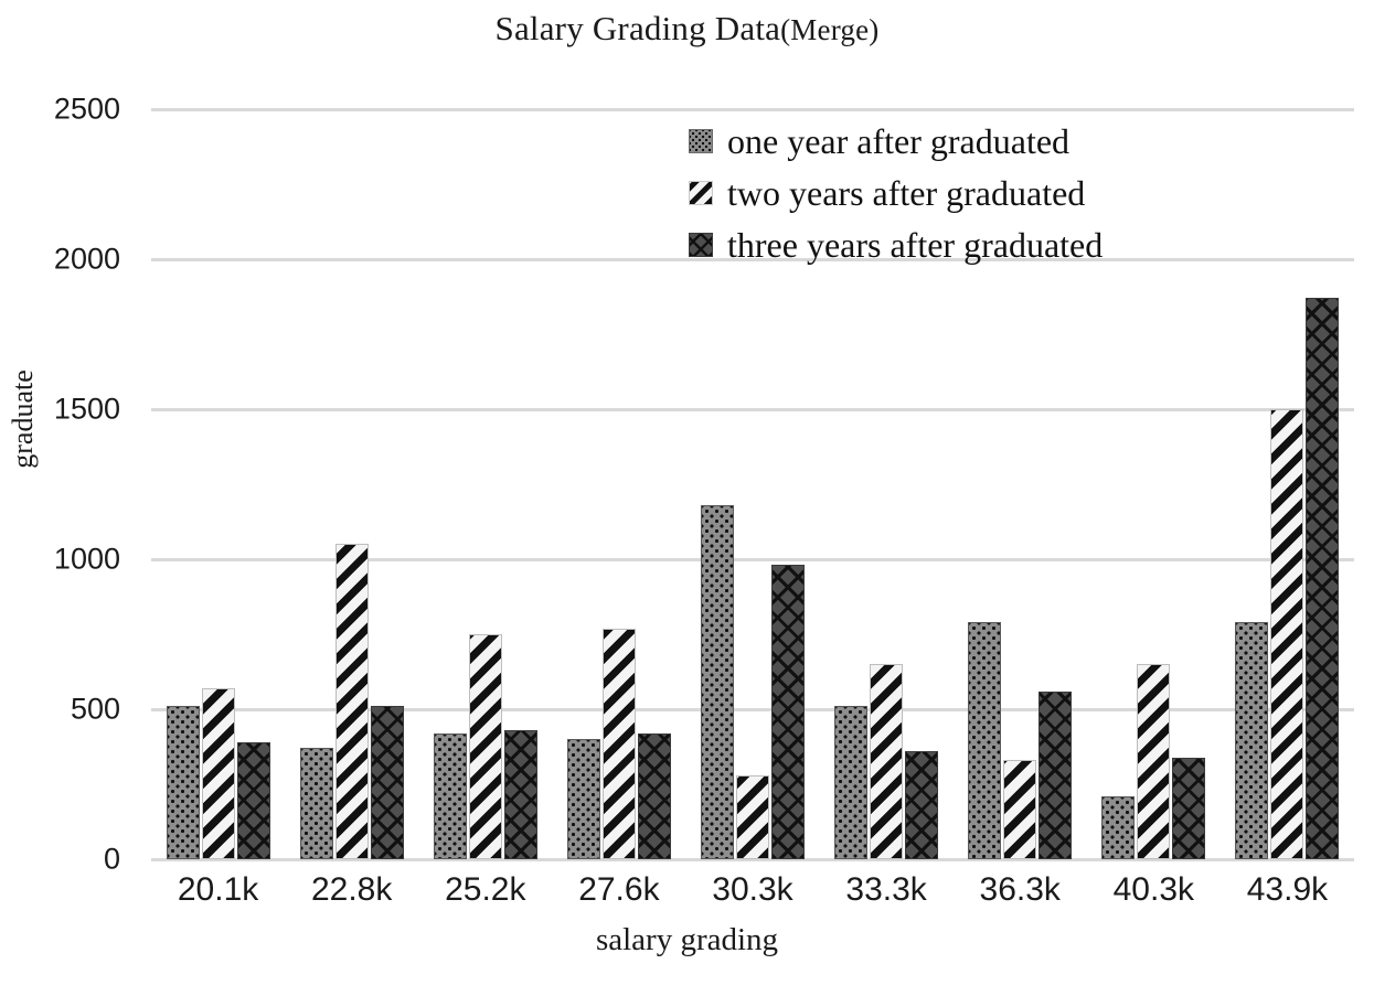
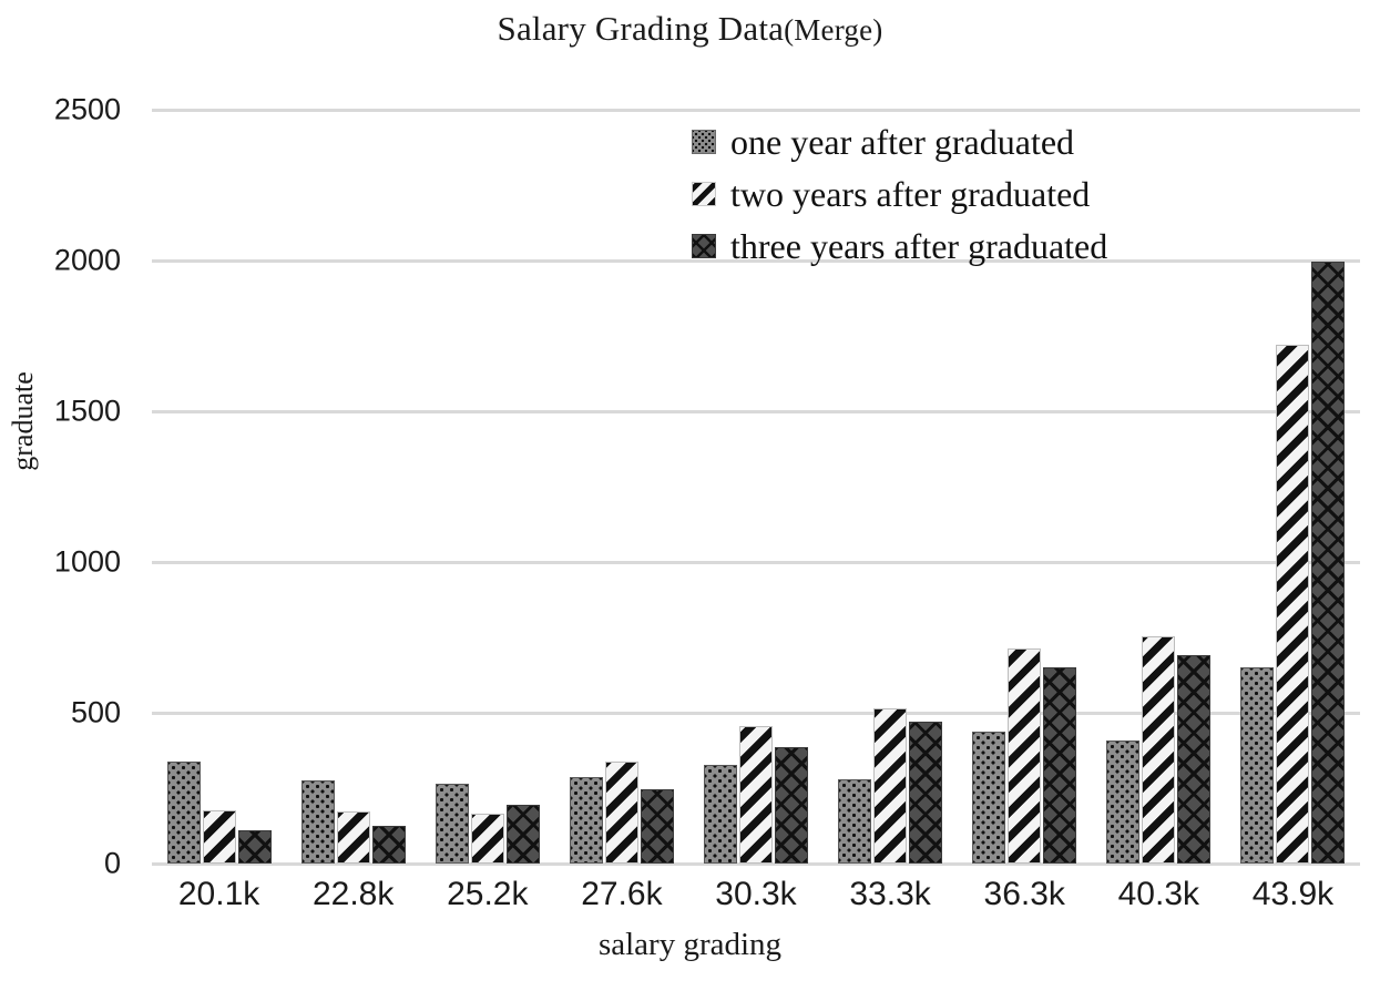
one year after graduated/20.1k: 510 -> 340
two years after graduated/20.1k: 570 -> 180
three years after graduated/20.1k: 390 -> 110
one year after graduated/22.8k: 370 -> 280
two years after graduated/22.8k: 1050 -> 170
three years after graduated/22.8k: 510 -> 120
one year after graduated/25.2k: 420 -> 260
two years after graduated/25.2k: 750 -> 160
three years after graduated/25.2k: 430 -> 200
one year after graduated/27.6k: 400 -> 290
two years after graduated/27.6k: 770 -> 340
three years after graduated/27.6k: 420 -> 250
one year after graduated/30.3k: 1180 -> 330
two years after graduated/30.3k: 280 -> 460
three years after graduated/30.3k: 980 -> 380
one year after graduated/33.3k: 510 -> 280
two years after graduated/33.3k: 650 -> 510
three years after graduated/33.3k: 360 -> 470
one year after graduated/36.3k: 790 -> 440
two years after graduated/36.3k: 330 -> 720
three years after graduated/36.3k: 560 -> 650
one year after graduated/40.3k: 210 -> 410
two years after graduated/40.3k: 650 -> 750
three years after graduated/40.3k: 340 -> 690
one year after graduated/43.9k: 790 -> 650
two years after graduated/43.9k: 1500 -> 1720
three years after graduated/43.9k: 1870 -> 2000
